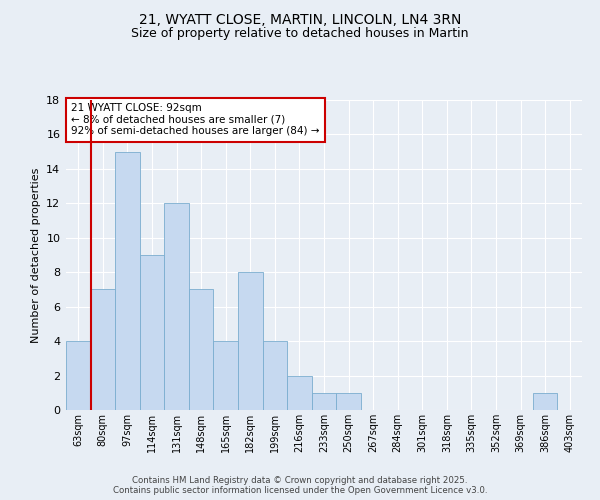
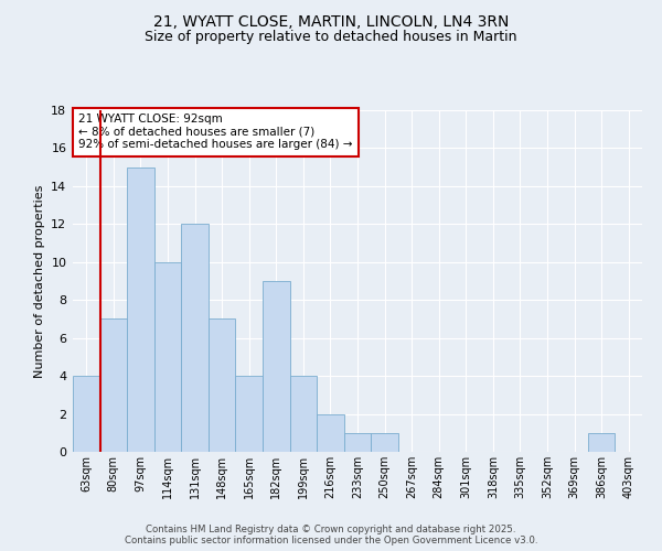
114sqm: 9 -> 10
182sqm: 8 -> 9
